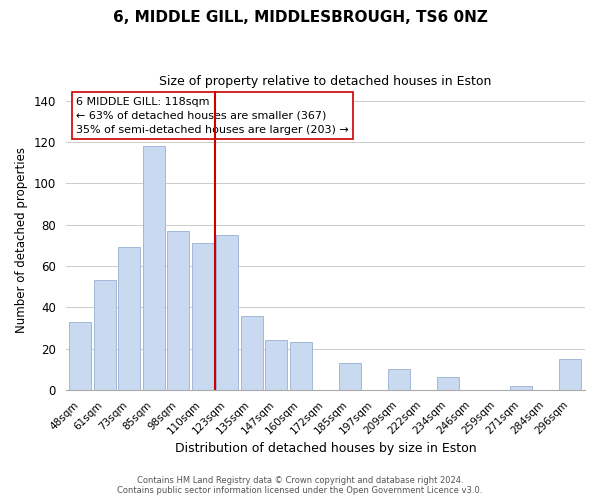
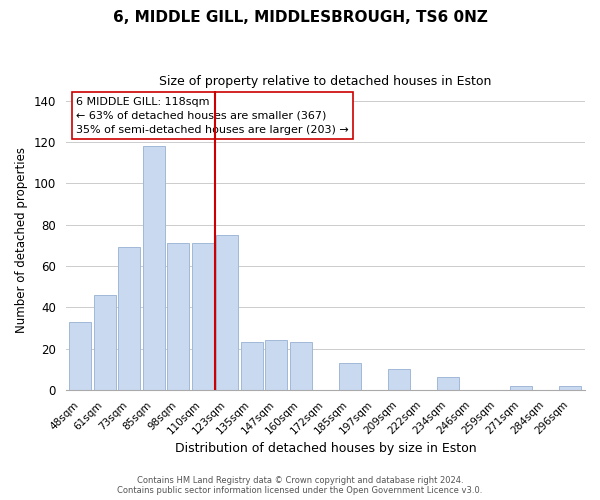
61sqm: 53 -> 46
98sqm: 77 -> 71
135sqm: 36 -> 23
296sqm: 15 -> 2
